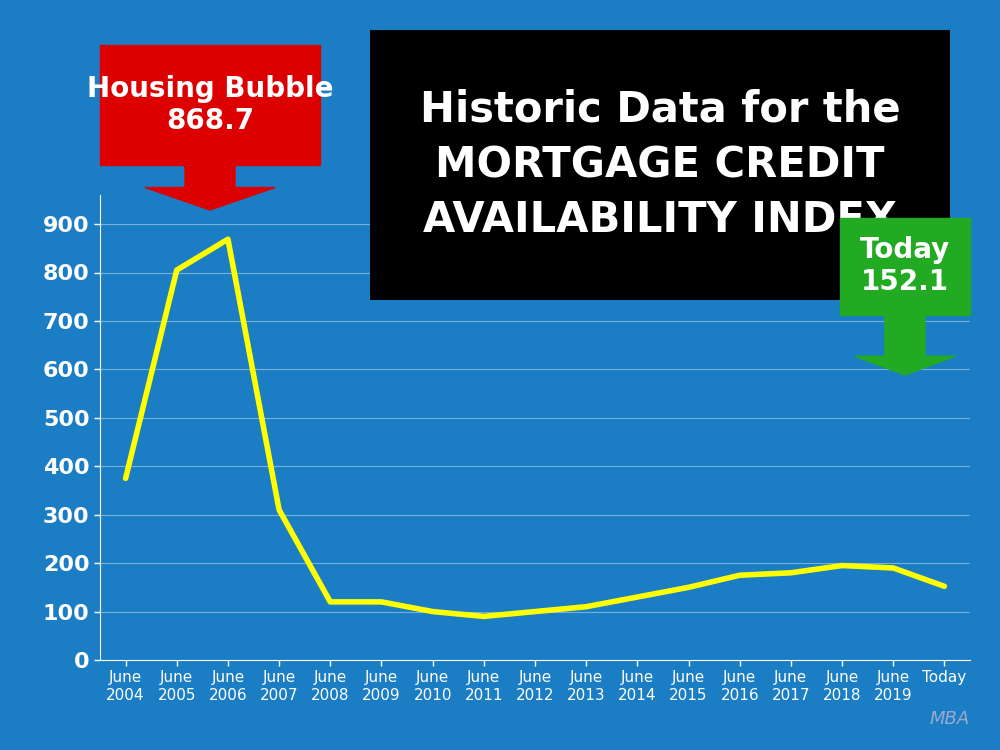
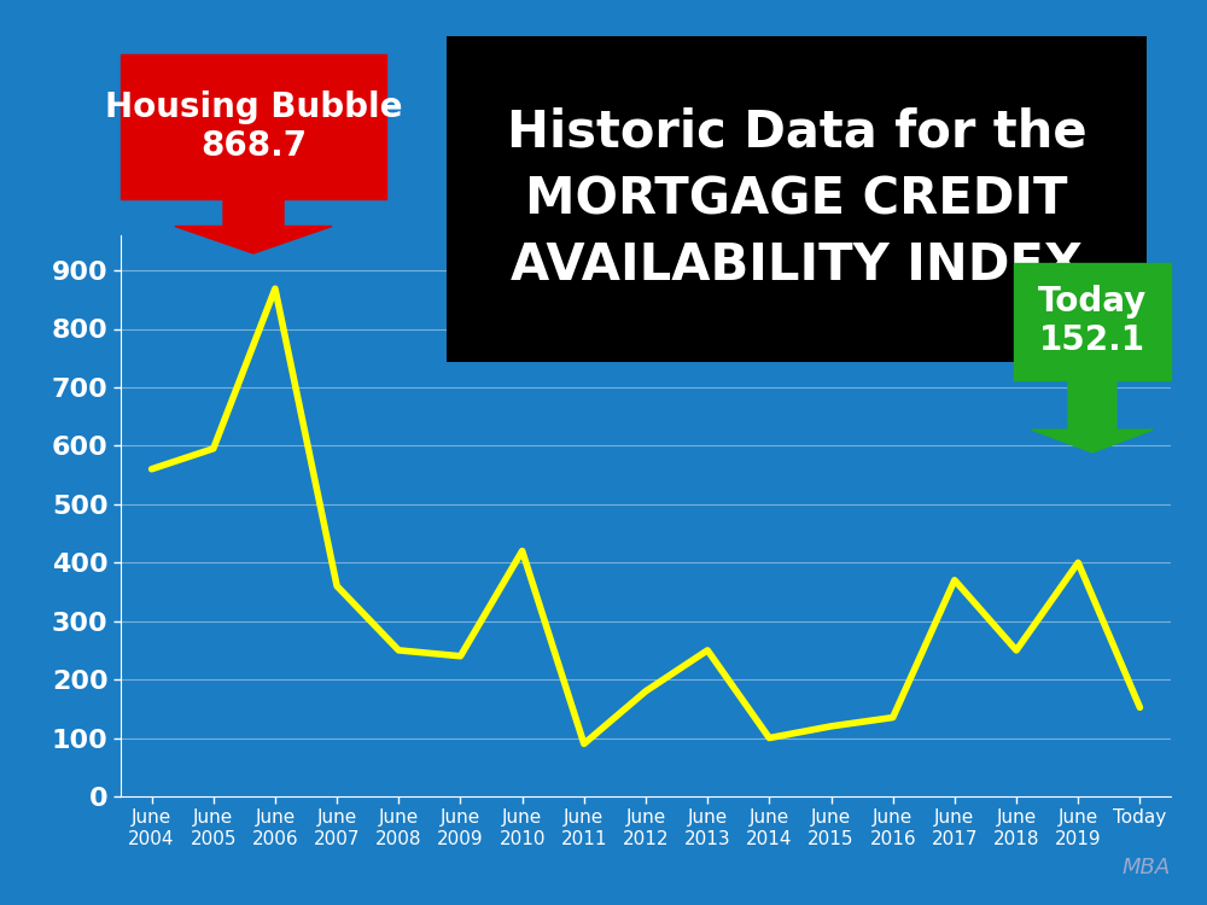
June 2004: 375 -> 560
June 2005: 805 -> 595
June 2007: 310 -> 360
June 2008: 120 -> 250
June 2009: 120 -> 240
June 2010: 100 -> 420
June 2012: 100 -> 180
June 2013: 110 -> 250
June 2014: 130 -> 100
June 2015: 150 -> 120
June 2016: 175 -> 135
June 2017: 180 -> 370
June 2018: 195 -> 250
June 2019: 190 -> 400
